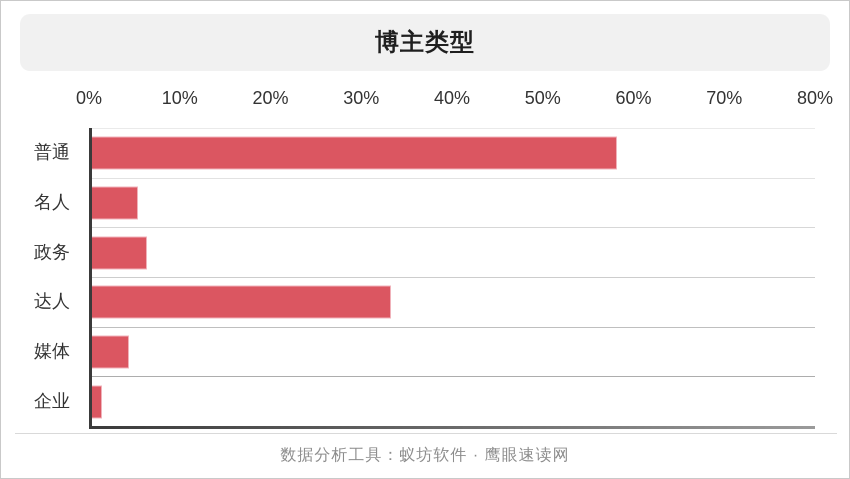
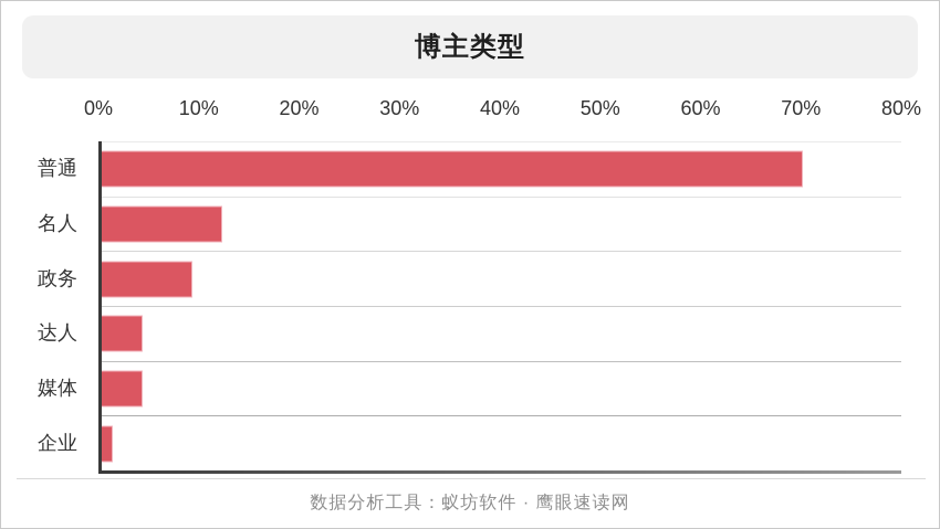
普通: 58% -> 70%
名人: 5% -> 12%
政务: 6% -> 9%
达人: 33% -> 4%
